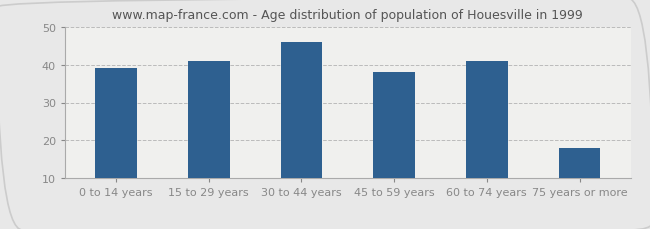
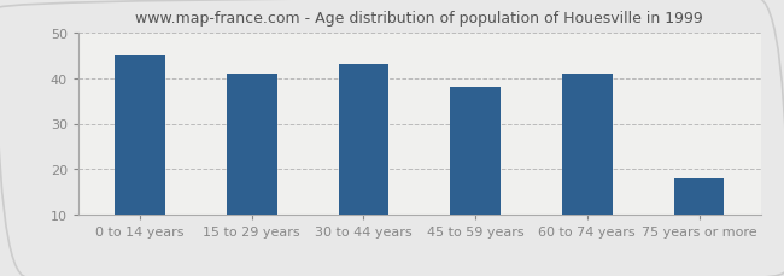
0 to 14 years: 39 -> 45
30 to 44 years: 46 -> 43
